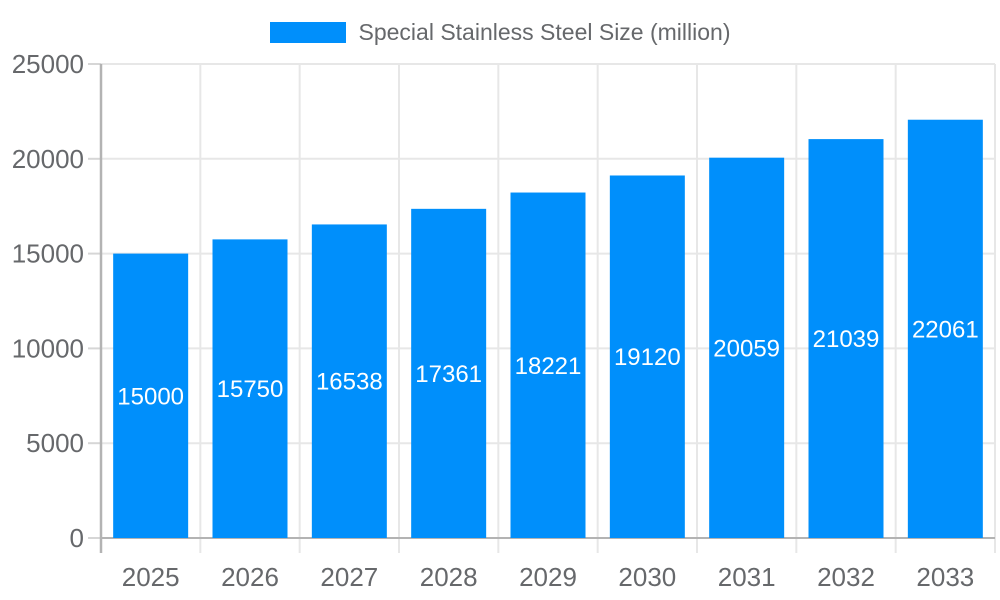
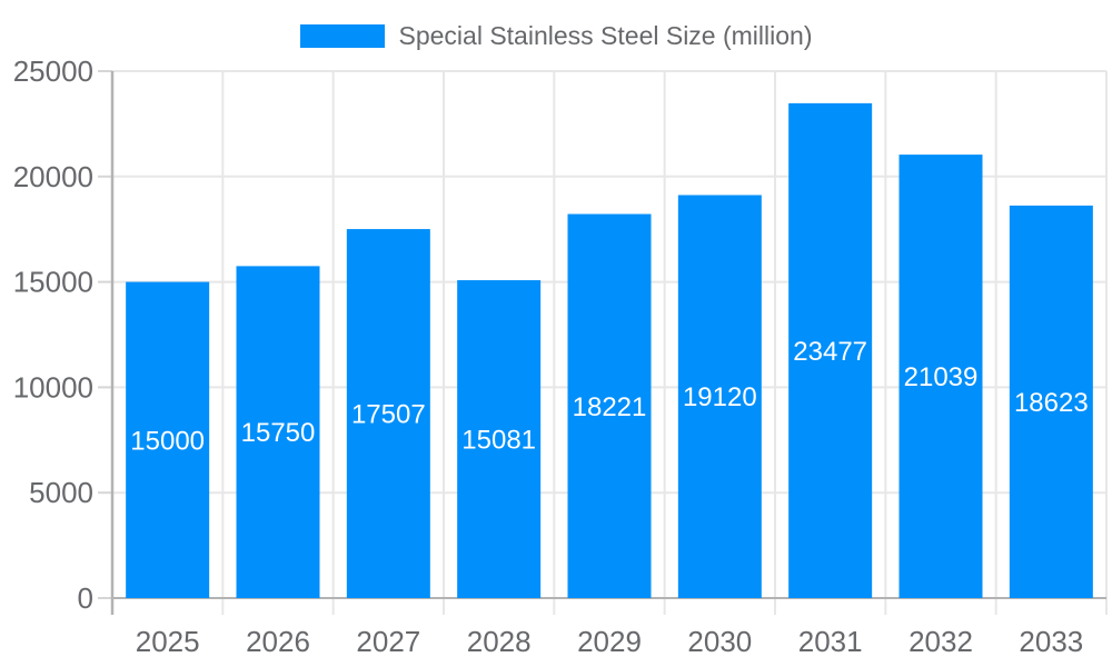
2027: 16538 -> 17507
2028: 17361 -> 15081
2031: 20059 -> 23477
2033: 22061 -> 18623
